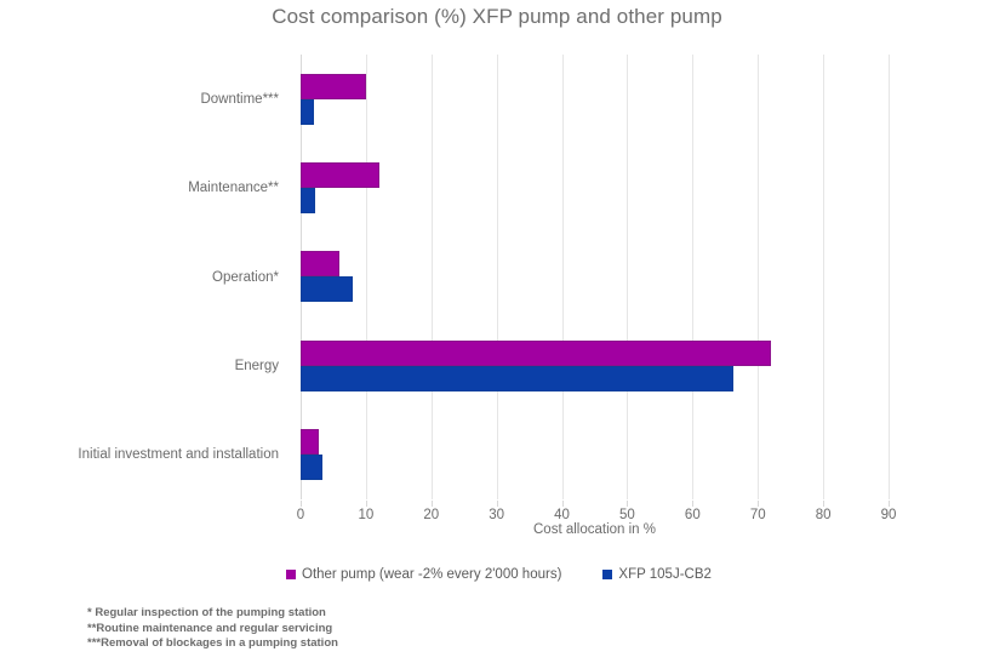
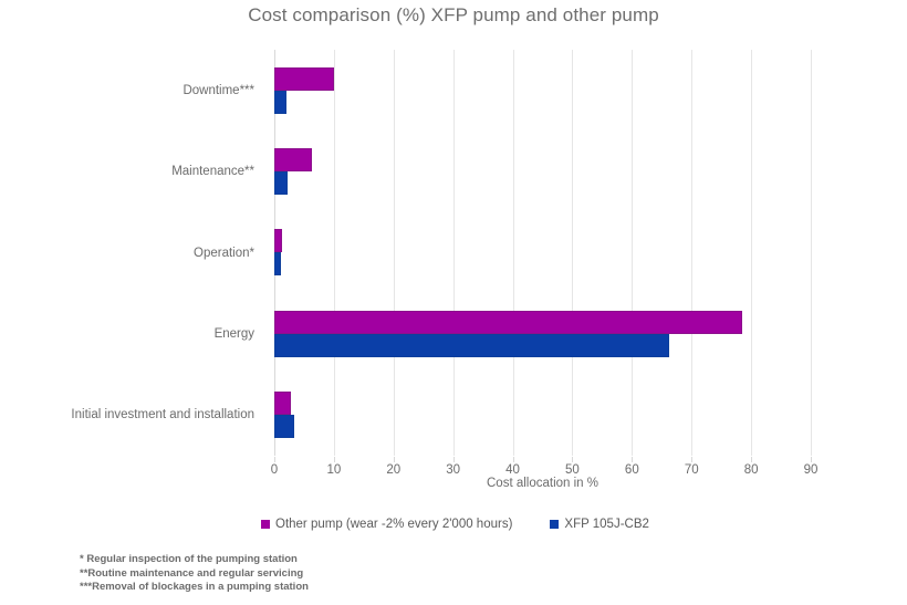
Other pump (wear -2% every 2'000 hours)/Maintenance**: 12 -> 6
Other pump (wear -2% every 2'000 hours)/Operation*: 6 -> 1
XFP 105J-CB2/Operation*: 8 -> 1
Other pump (wear -2% every 2'000 hours)/Energy: 72 -> 78
